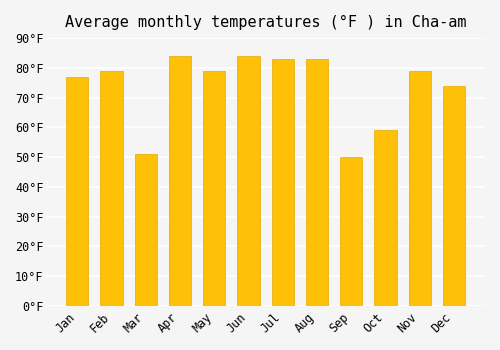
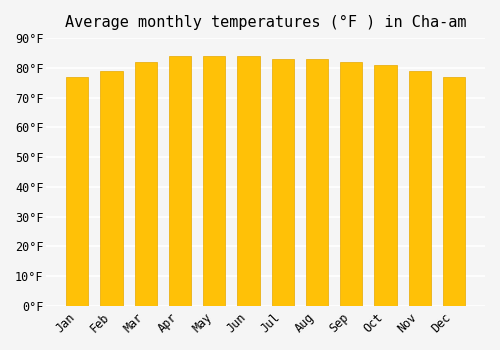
Mar: 51°F -> 82°F
May: 79°F -> 84°F
Sep: 50°F -> 82°F
Oct: 59°F -> 81°F
Dec: 74°F -> 77°F
